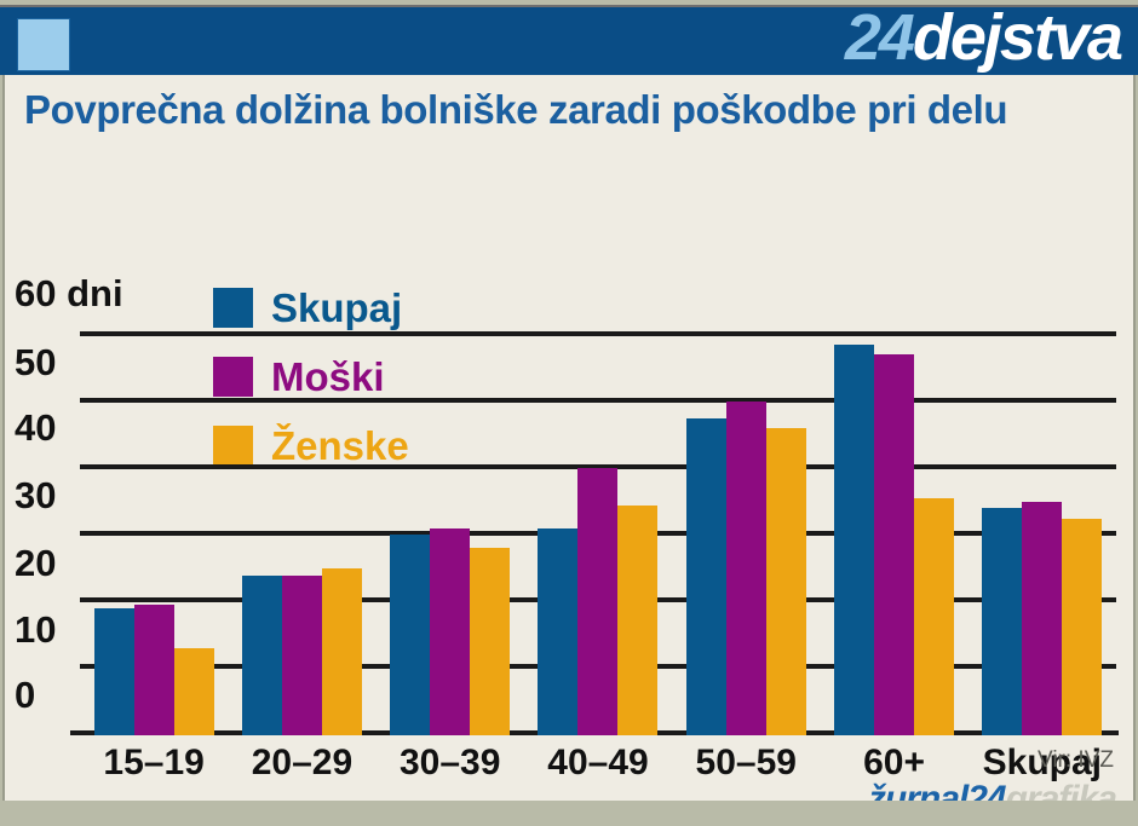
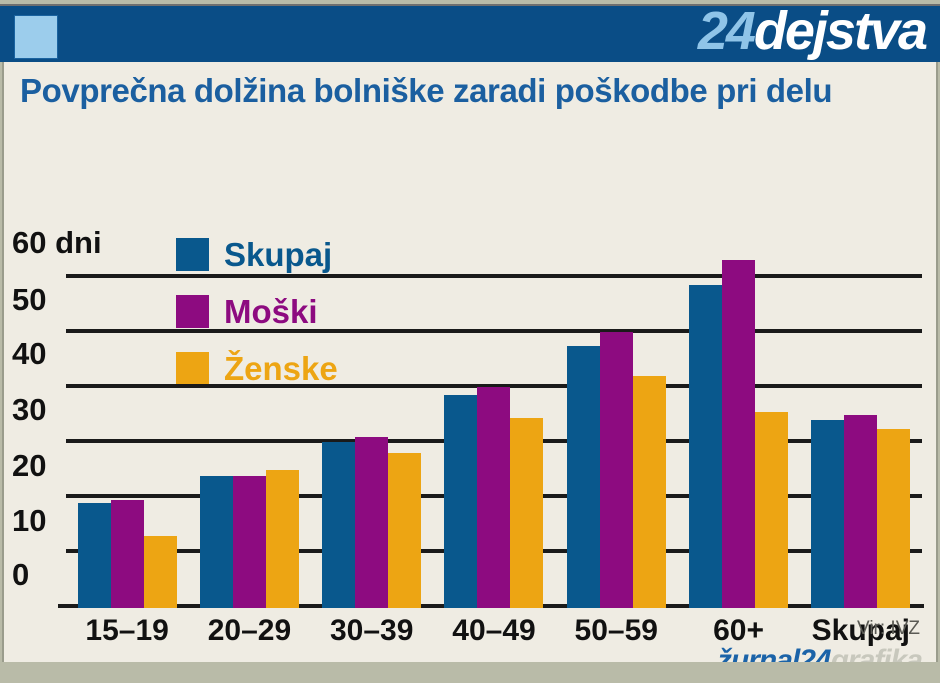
Skupaj/40–49: 31 -> 38
Ženske/50–59: 46 -> 42
Moški/60+: 57 -> 63
